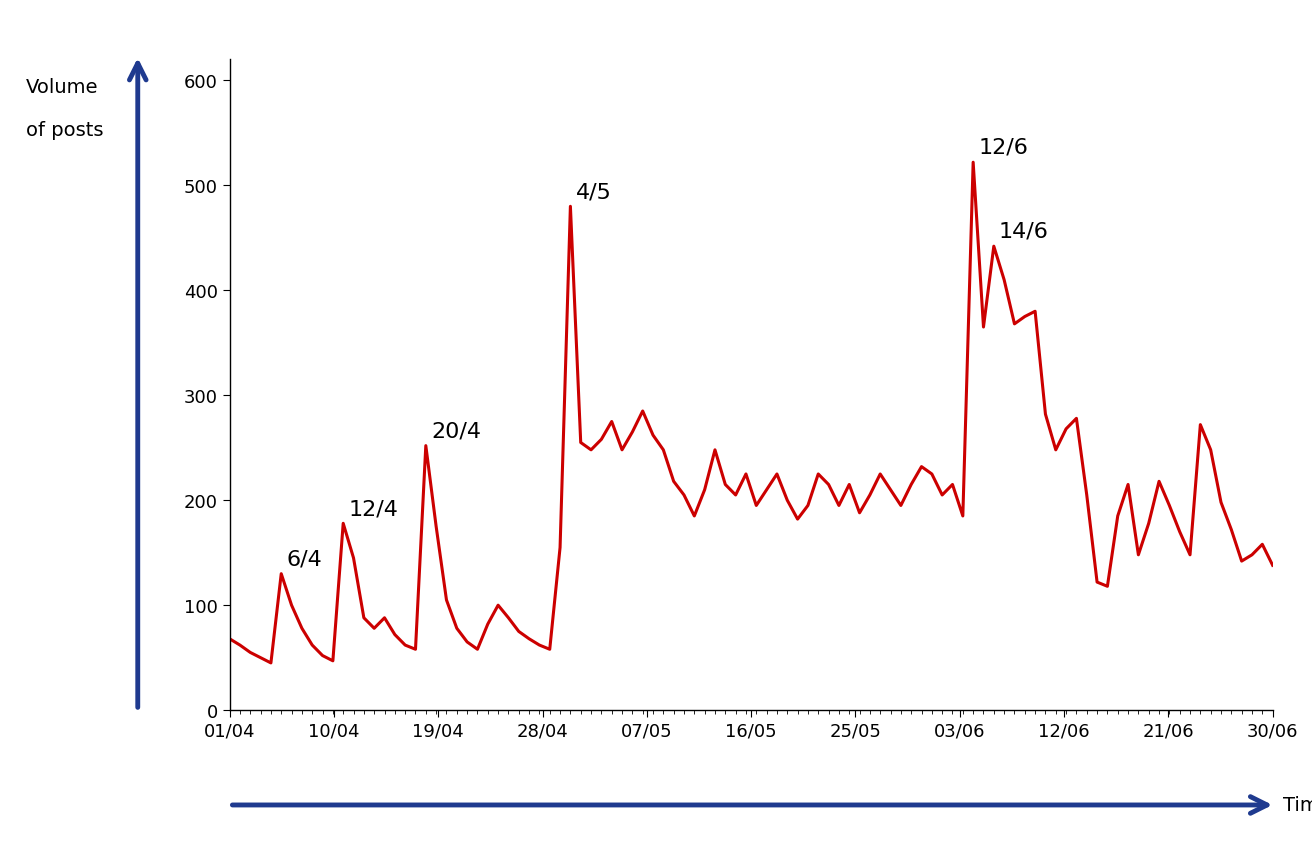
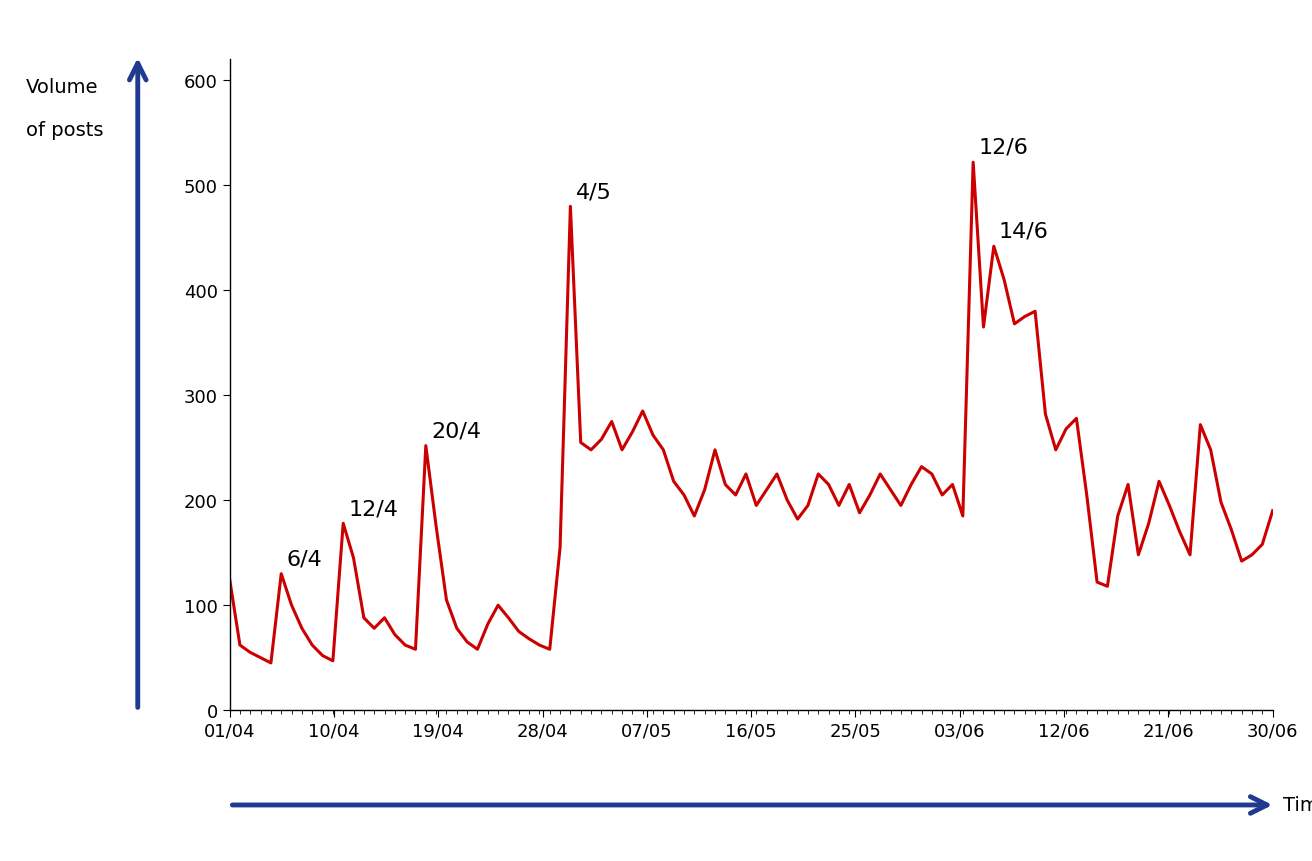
01/04: 68 -> 125
30/06: 138 -> 190
